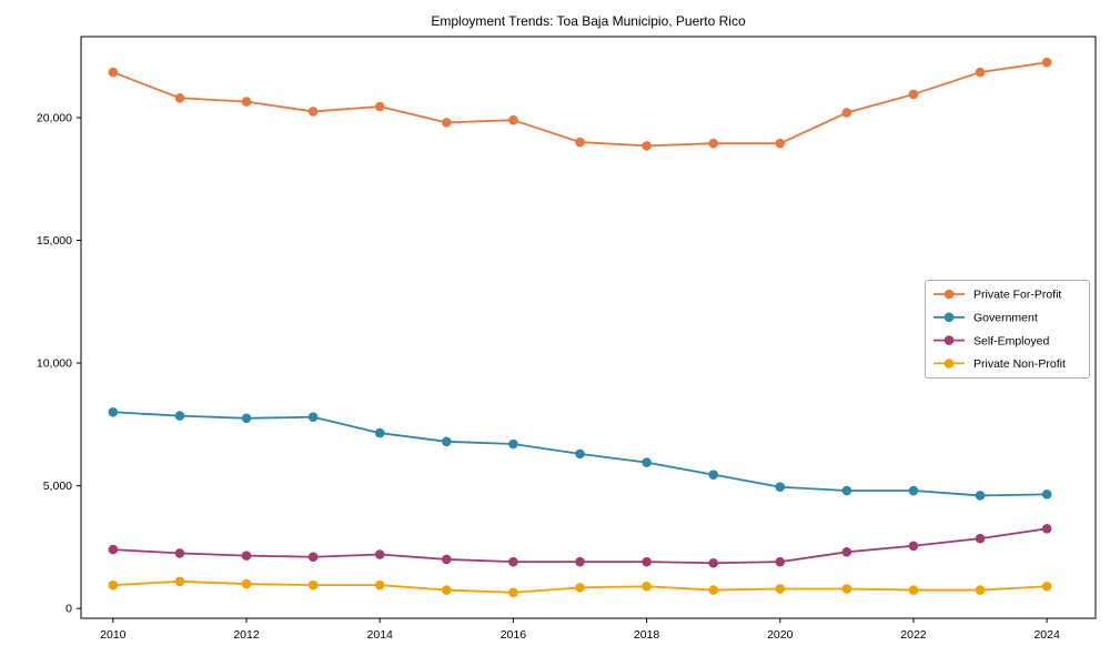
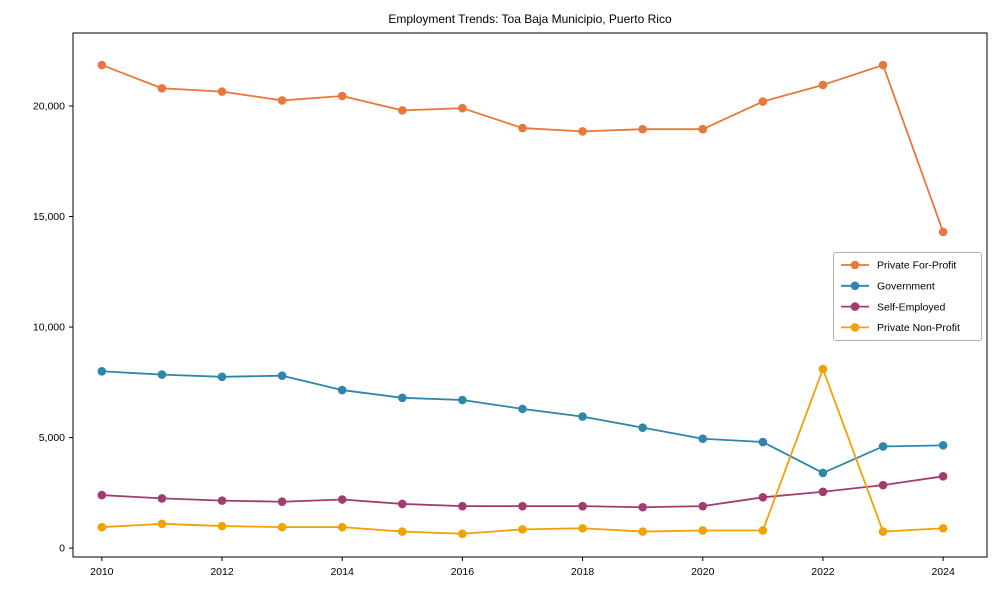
Government/2022: 4800 -> 3400
Private Non-Profit/2022: 800 -> 8100
Private For-Profit/2024: 22200 -> 14300
